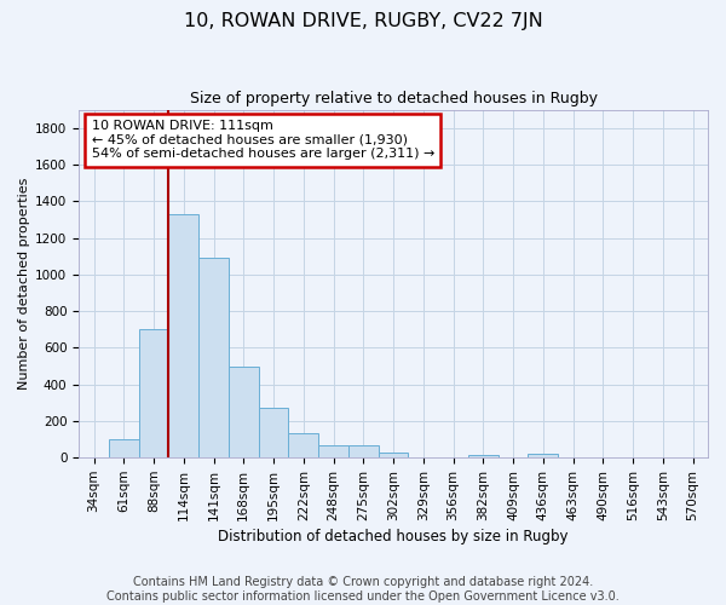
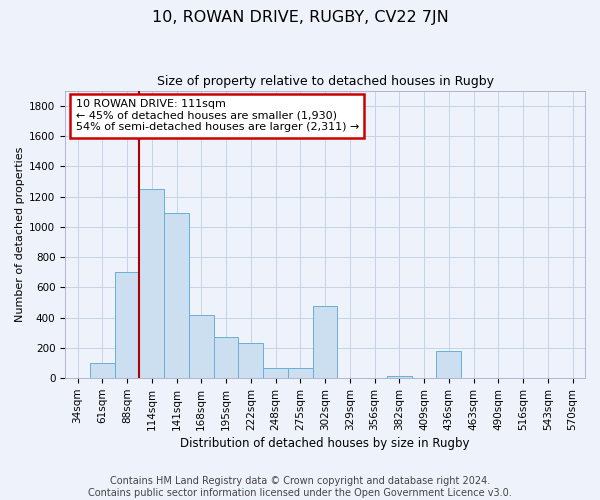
114sqm: 1330 -> 1250
168sqm: 500 -> 420
222sqm: 140 -> 230
302sqm: 30 -> 480
436sqm: 20 -> 180
